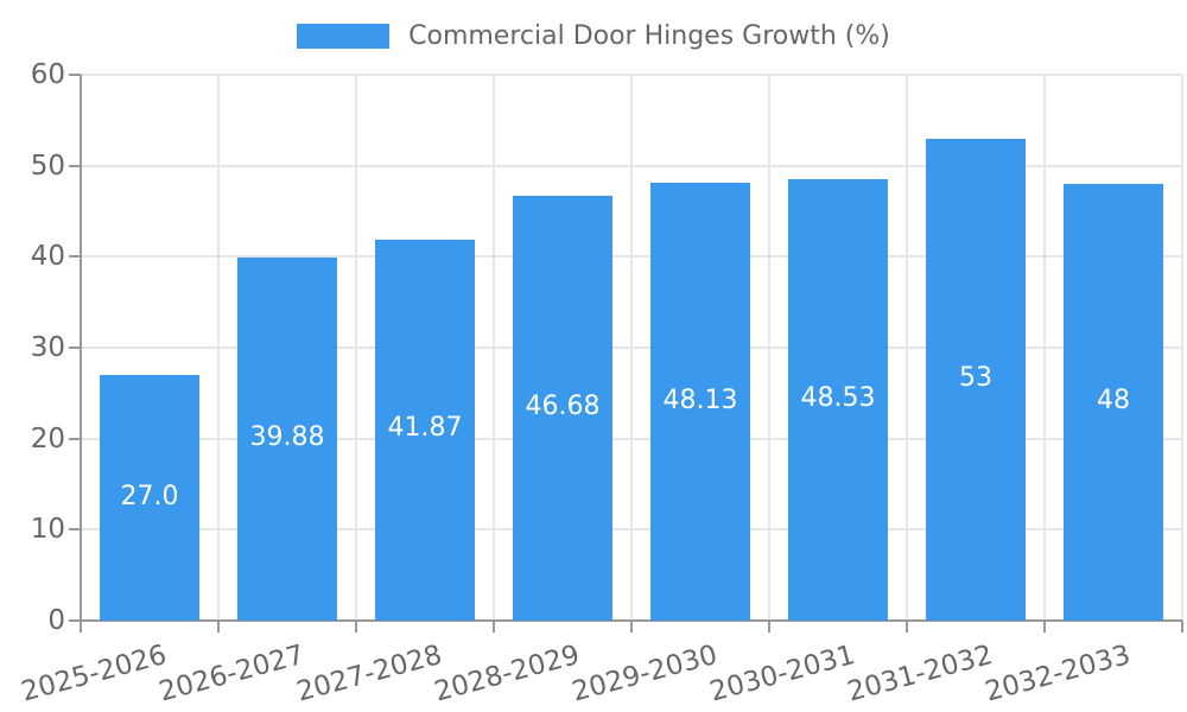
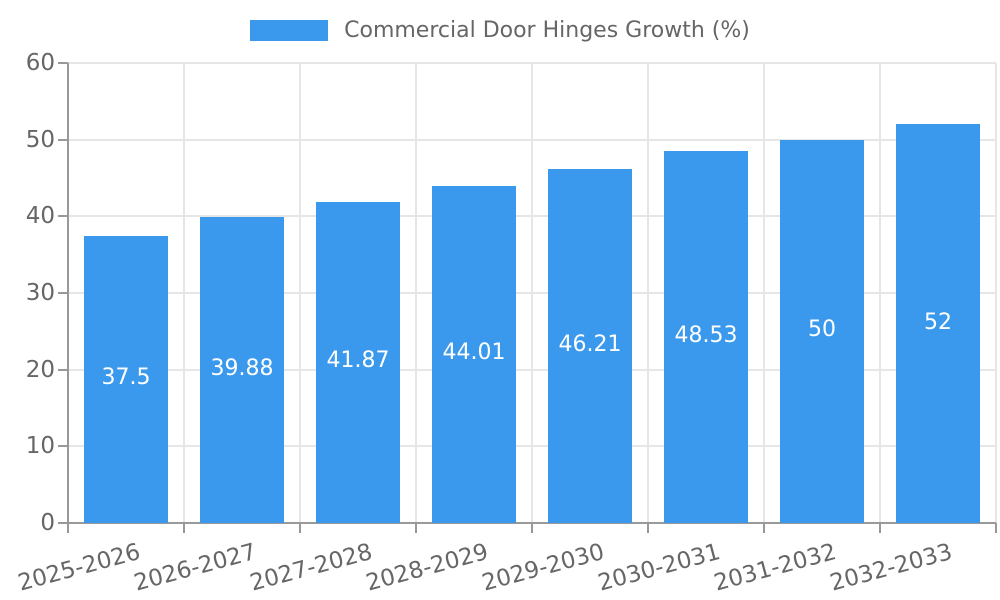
2025-2026: 27.0 -> 37.5
2028-2029: 46.68 -> 44.01
2029-2030: 48.13 -> 46.21
2031-2032: 53 -> 50
2032-2033: 48 -> 52
